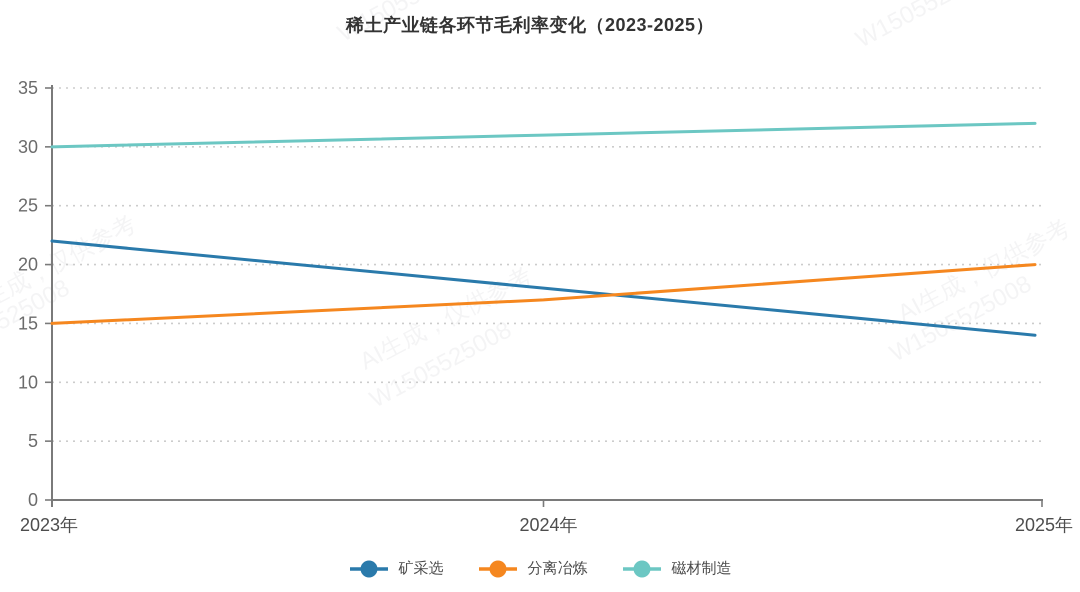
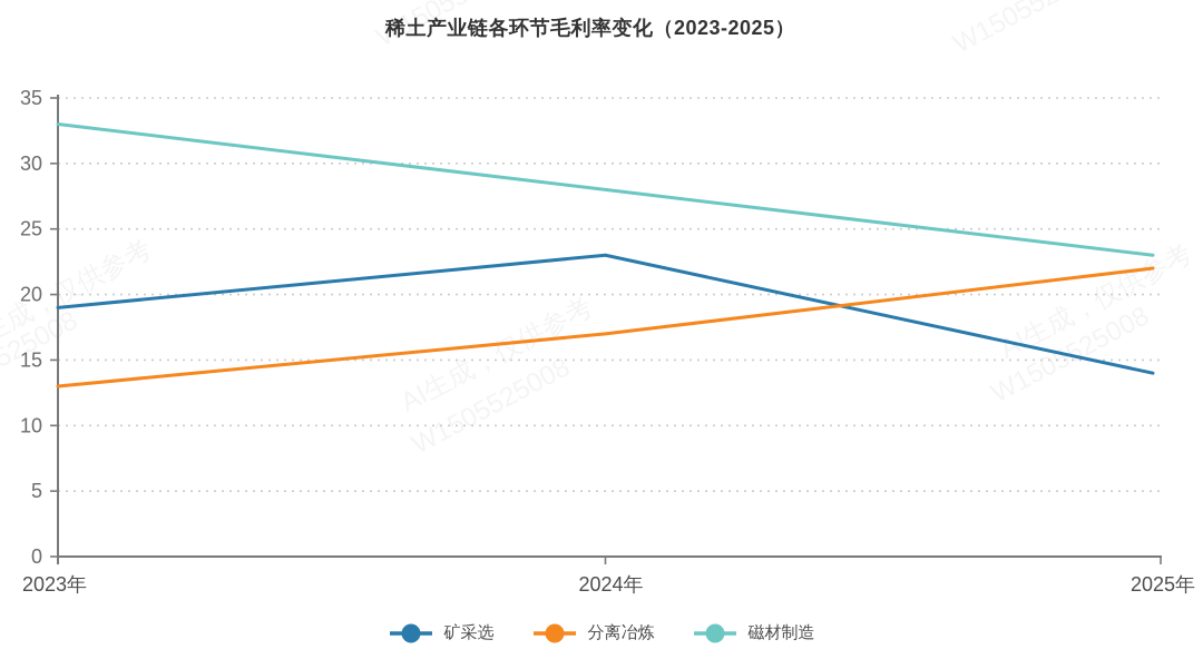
矿采选/2023年: 22 -> 19
分离冶炼/2023年: 15 -> 13
磁材制造/2023年: 30 -> 33
矿采选/2024年: 18 -> 23
磁材制造/2024年: 31 -> 28
分离冶炼/2025年: 20 -> 22
磁材制造/2025年: 32 -> 23
